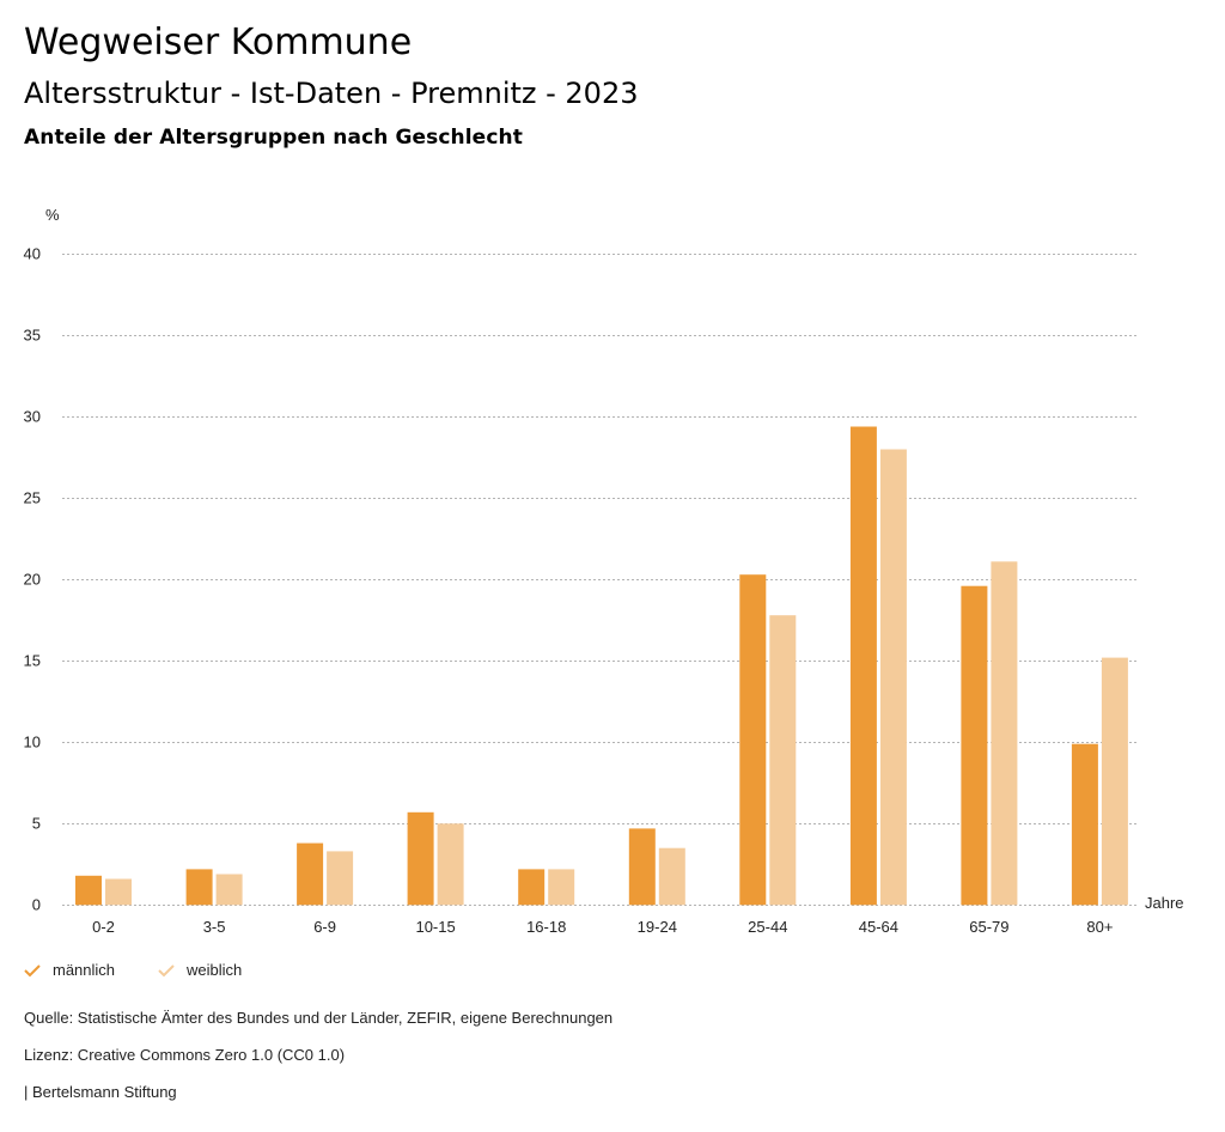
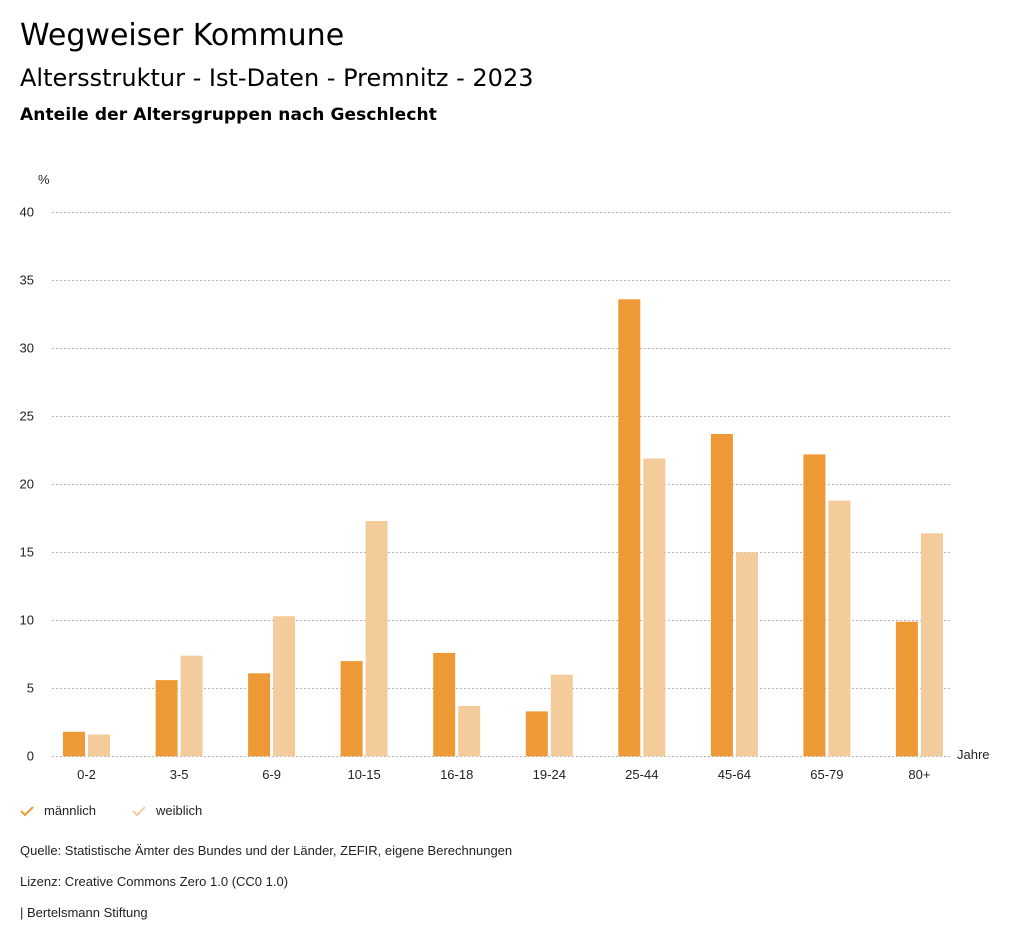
männlich/3-5: 2.2 -> 5.6
weiblich/3-5: 1.9 -> 7.4
männlich/6-9: 3.8 -> 6.1
weiblich/6-9: 3.3 -> 10.3
männlich/10-15: 5.7 -> 7.0
weiblich/10-15: 5.0 -> 17.3
männlich/16-18: 2.2 -> 7.6
weiblich/16-18: 2.2 -> 3.7
männlich/19-24: 4.7 -> 3.3
weiblich/19-24: 3.5 -> 6.0
männlich/25-44: 20.3 -> 33.6
weiblich/25-44: 17.8 -> 21.9
männlich/45-64: 29.4 -> 23.7
weiblich/45-64: 28.0 -> 15.0
männlich/65-79: 19.6 -> 22.2
weiblich/65-79: 21.1 -> 18.8
weiblich/80+: 15.2 -> 16.4
